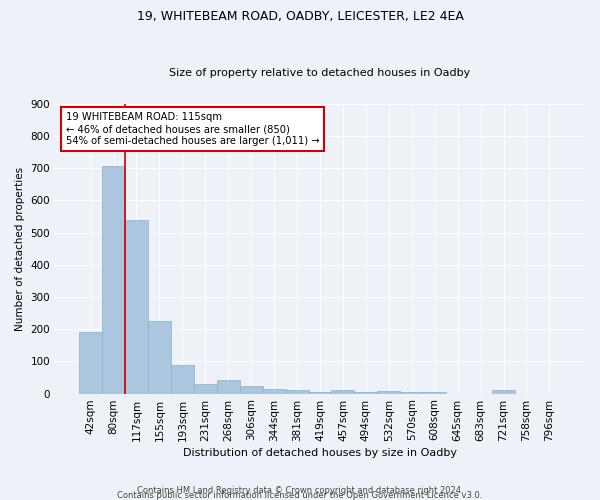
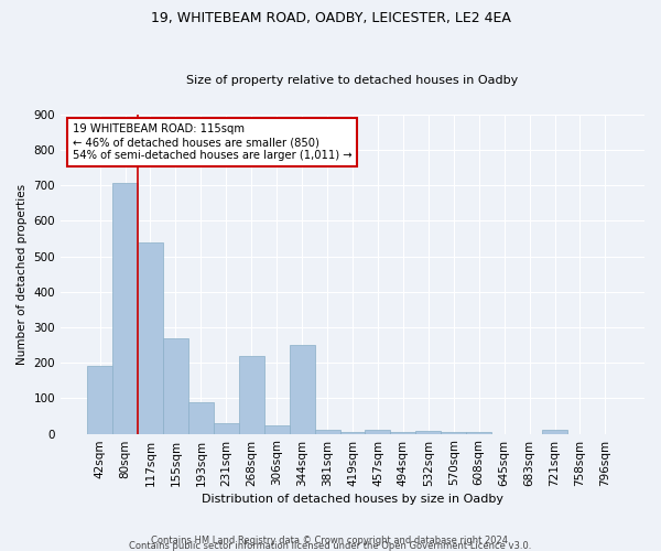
155sqm: 225 -> 270
268sqm: 42 -> 220
344sqm: 15 -> 250
